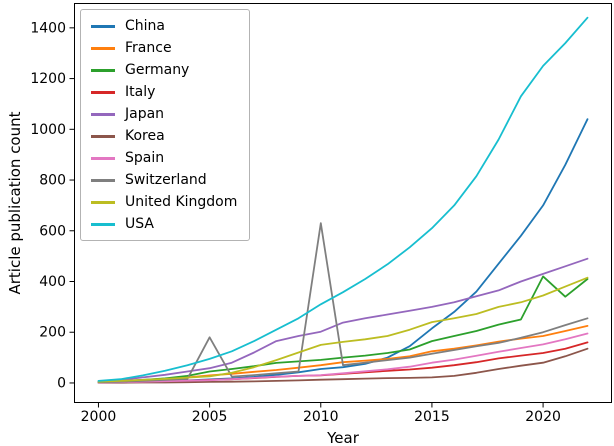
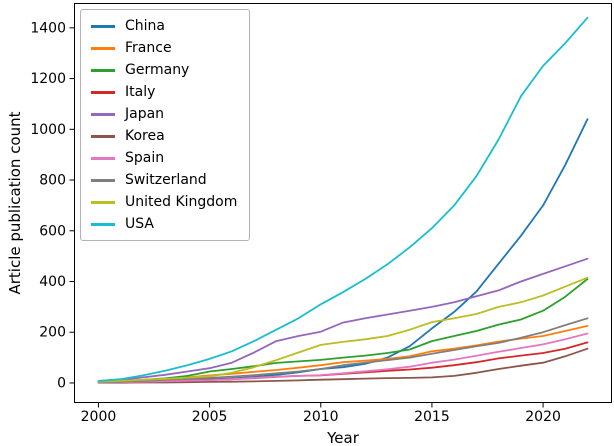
Switzerland/2005: 180 -> 20
Switzerland/2010: 630 -> 60
Germany/2020: 420 -> 280
